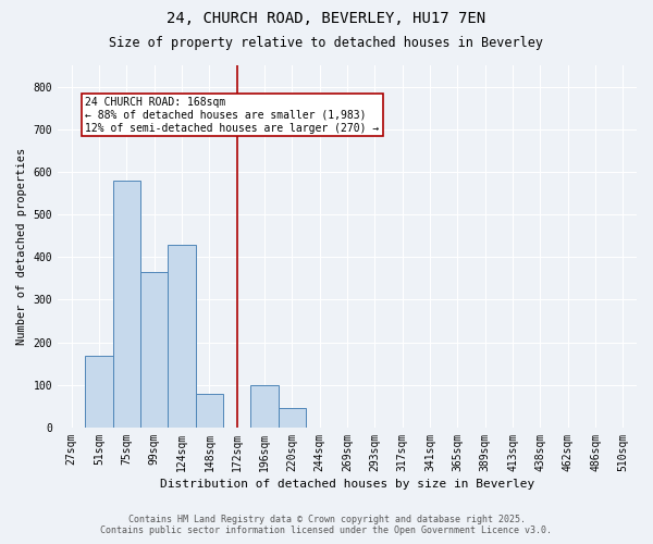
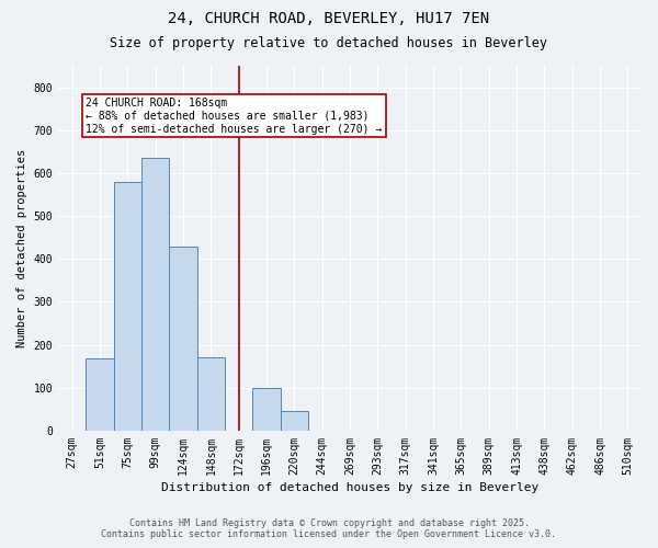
99sqm: 365 -> 635
148sqm: 80 -> 170
